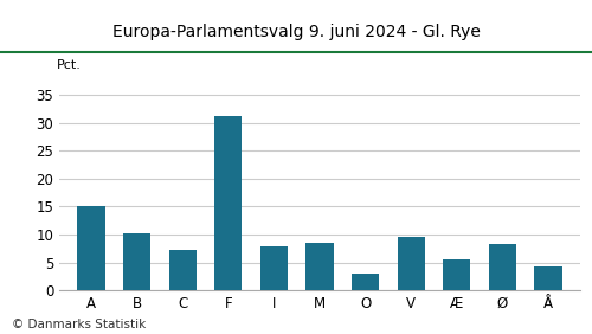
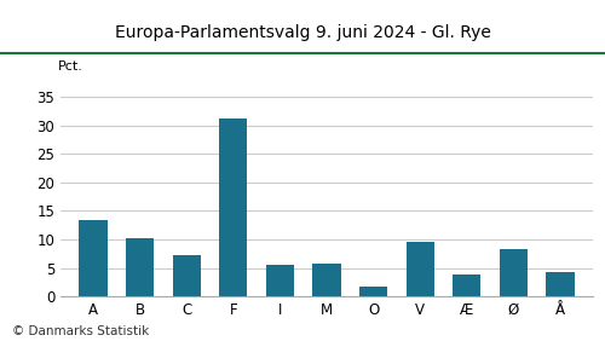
A: 15.0 -> 13.3
I: 8.0 -> 5.5
M: 8.5 -> 5.7
O: 3.0 -> 1.8
Æ: 5.5 -> 3.8
